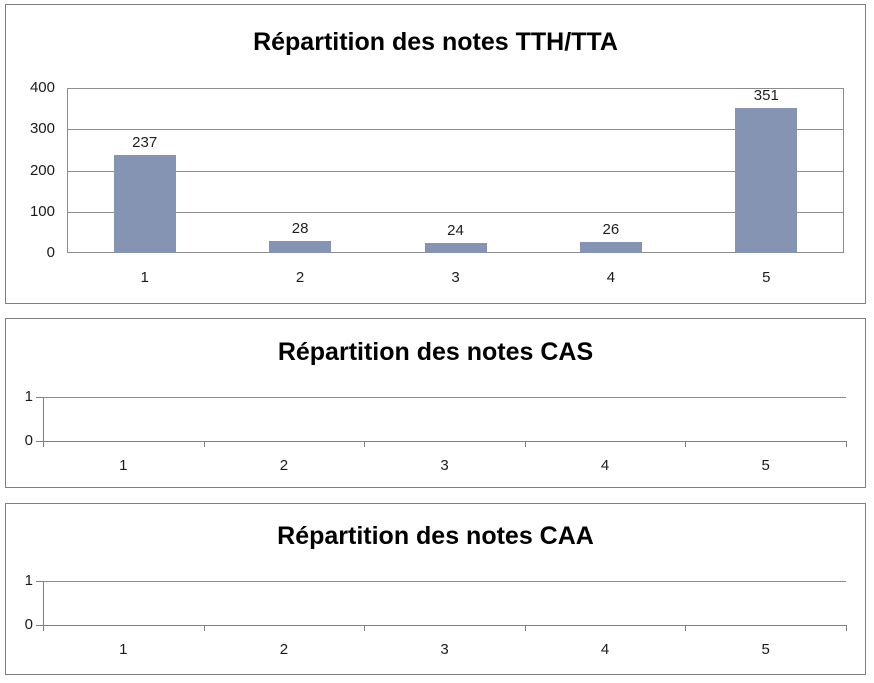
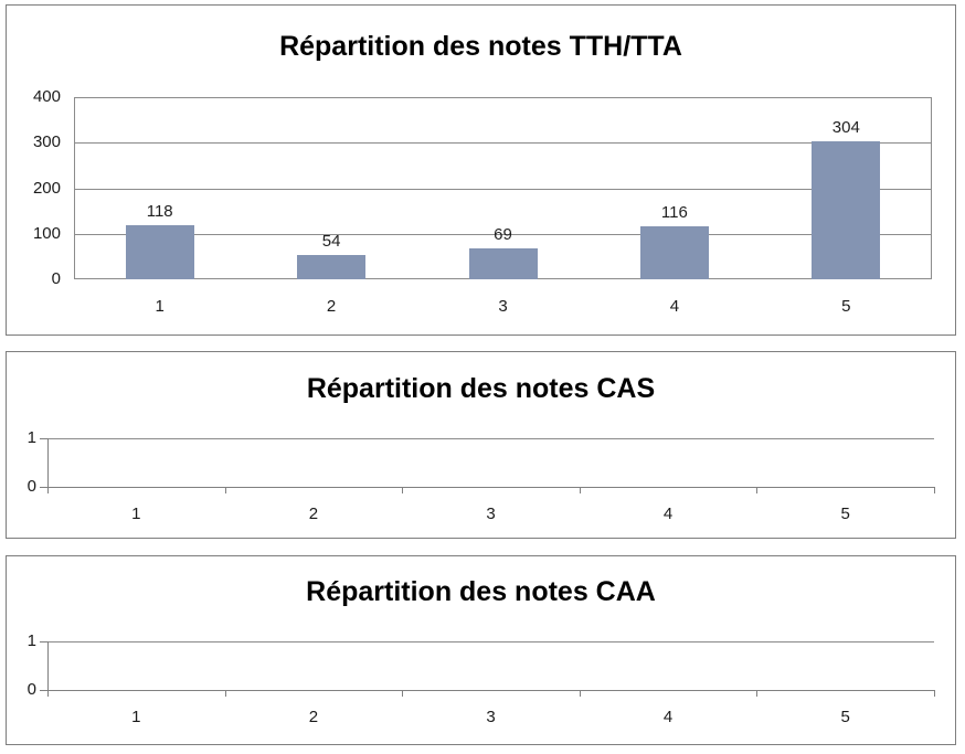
Répartition des notes TTH/TTA/1: 237 -> 118
Répartition des notes TTH/TTA/2: 28 -> 54
Répartition des notes TTH/TTA/3: 24 -> 69
Répartition des notes TTH/TTA/4: 26 -> 116
Répartition des notes TTH/TTA/5: 351 -> 304
